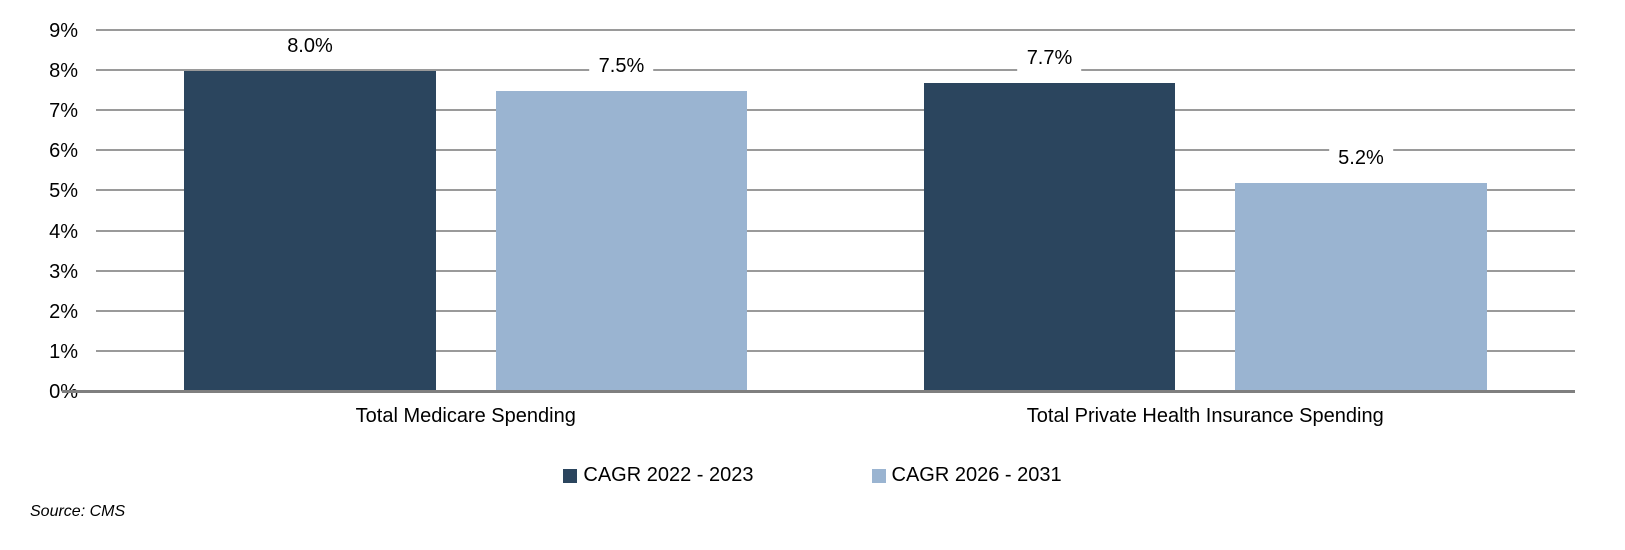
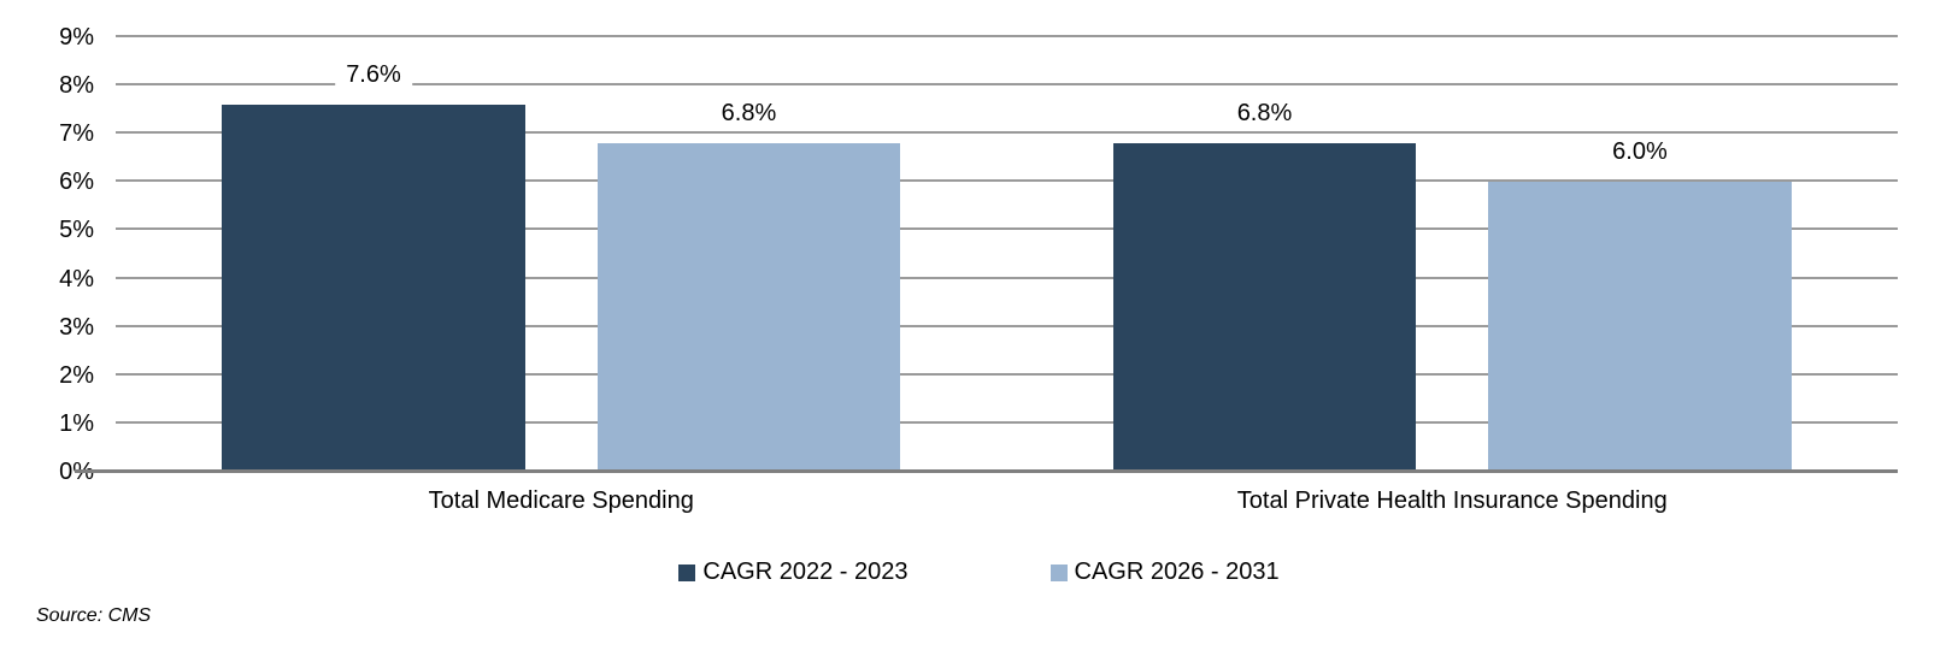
CAGR 2022 - 2023/Total Medicare Spending: 8.0% -> 7.6%
CAGR 2026 - 2031/Total Medicare Spending: 7.5% -> 6.8%
CAGR 2022 - 2023/Total Private Health Insurance Spending: 7.7% -> 6.8%
CAGR 2026 - 2031/Total Private Health Insurance Spending: 5.2% -> 6.0%
